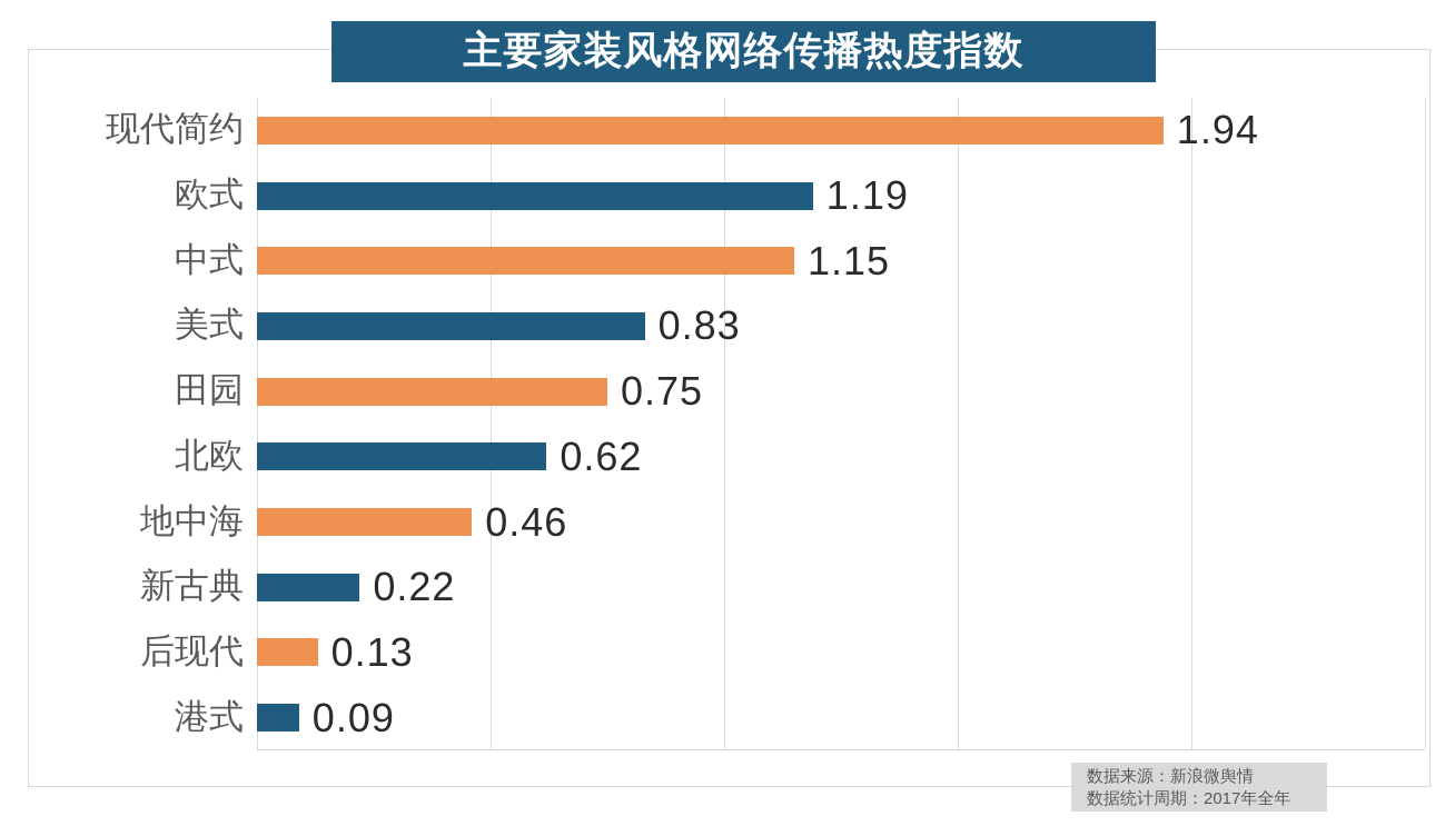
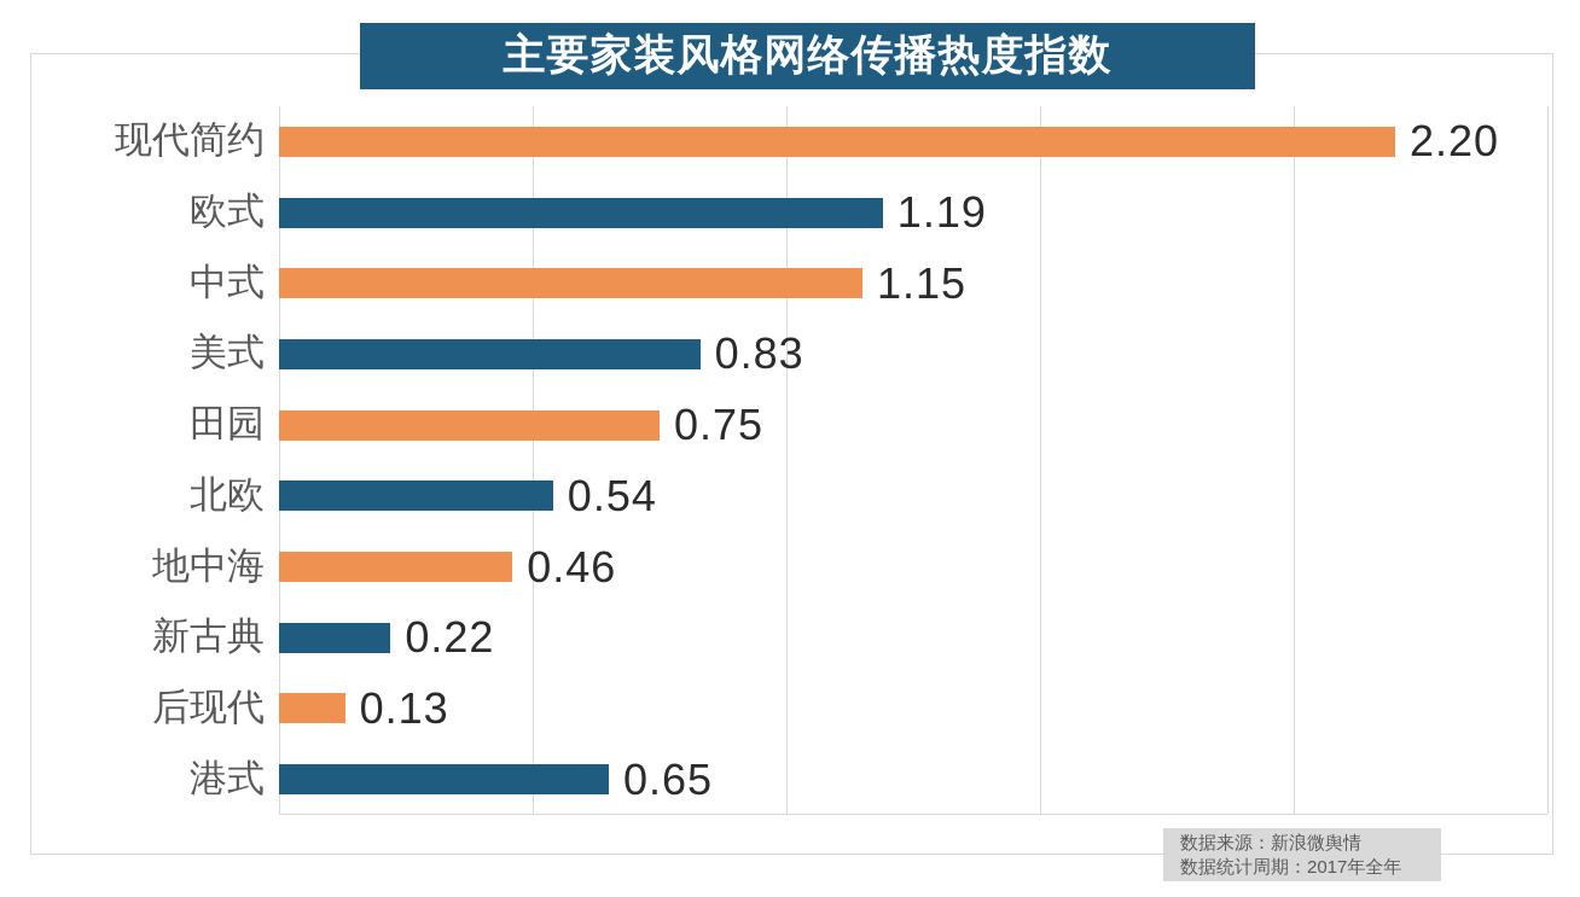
现代简约: 1.94 -> 2.20
北欧: 0.62 -> 0.54
港式: 0.09 -> 0.65
